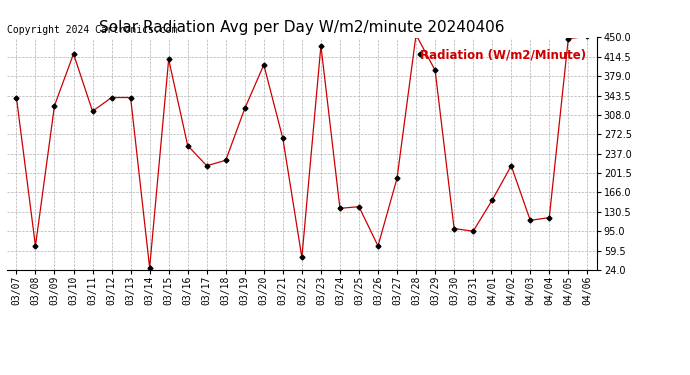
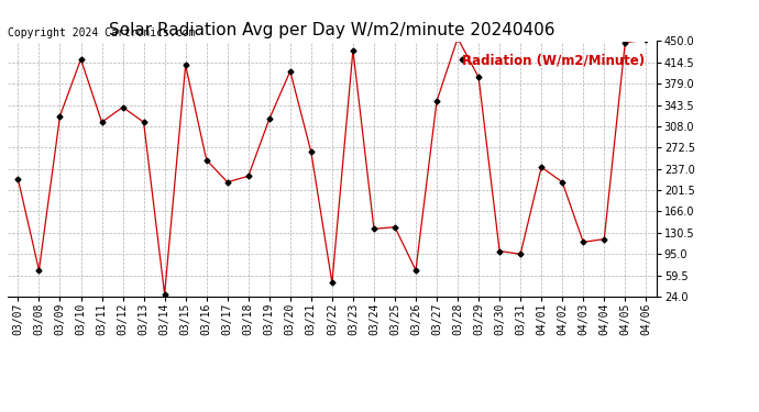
03/07: 340 -> 220
03/13: 340 -> 315
03/27: 192 -> 350
04/01: 152 -> 240
